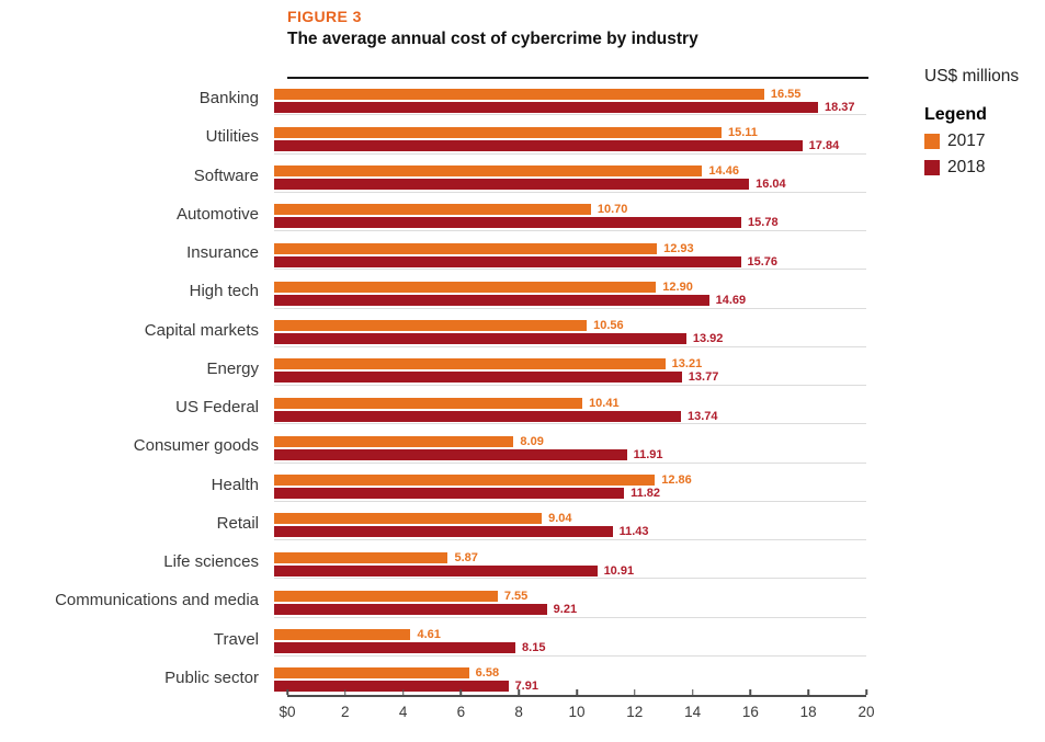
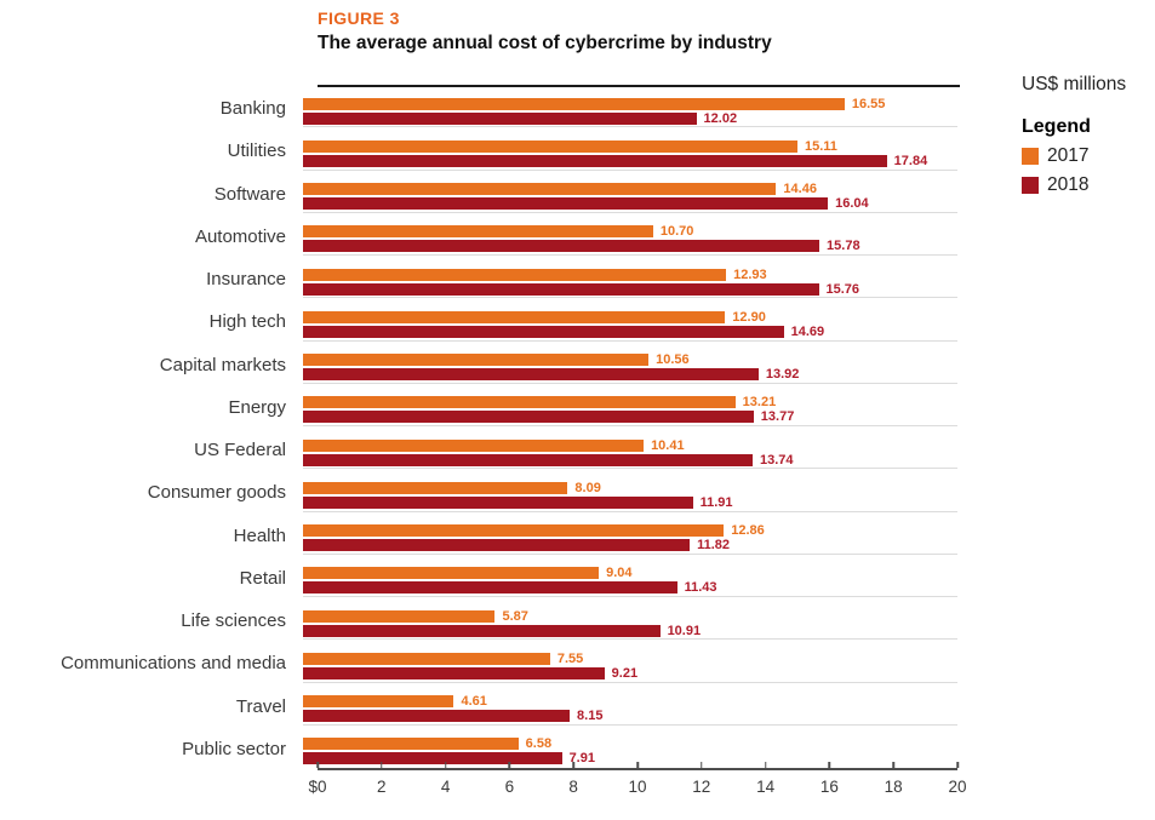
2018/Banking: 18.37 -> 12.02
